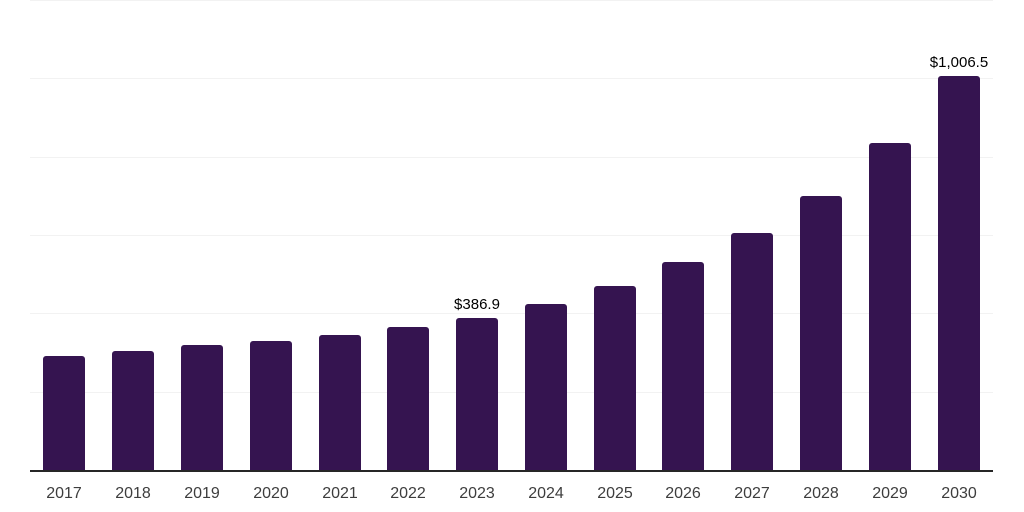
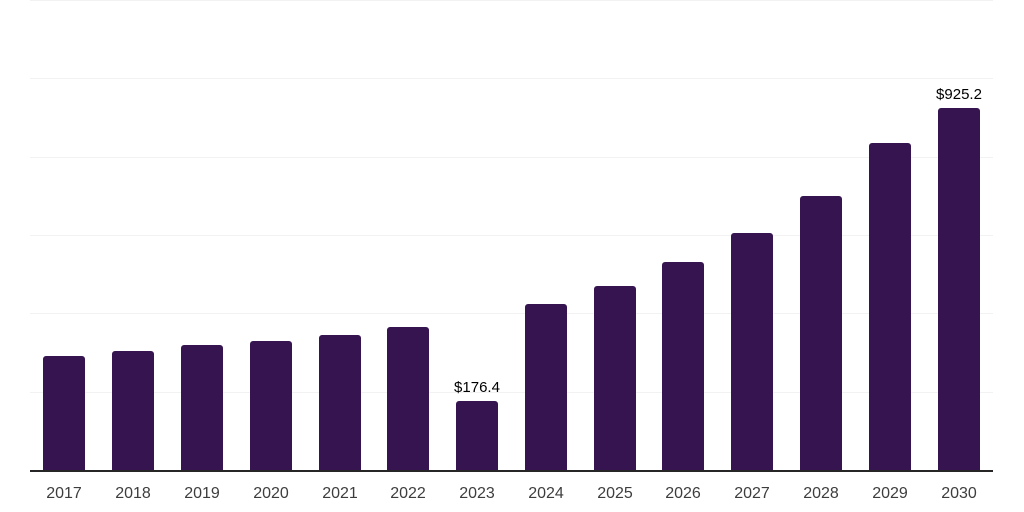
2023: $386.9 -> $176.4
2030: $1,006.5 -> $925.2
